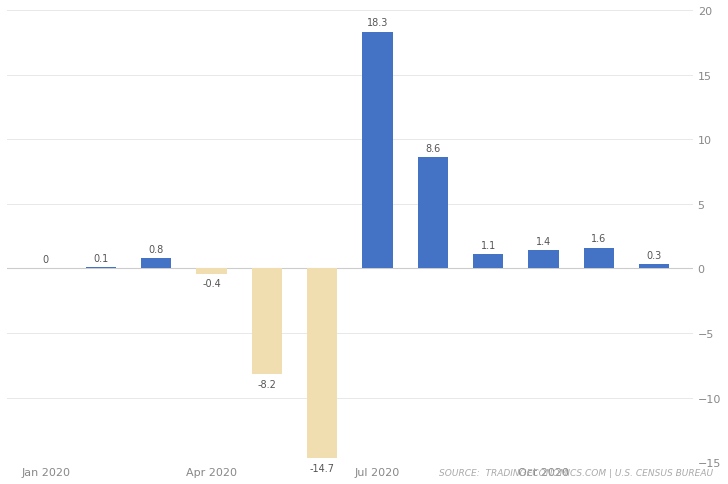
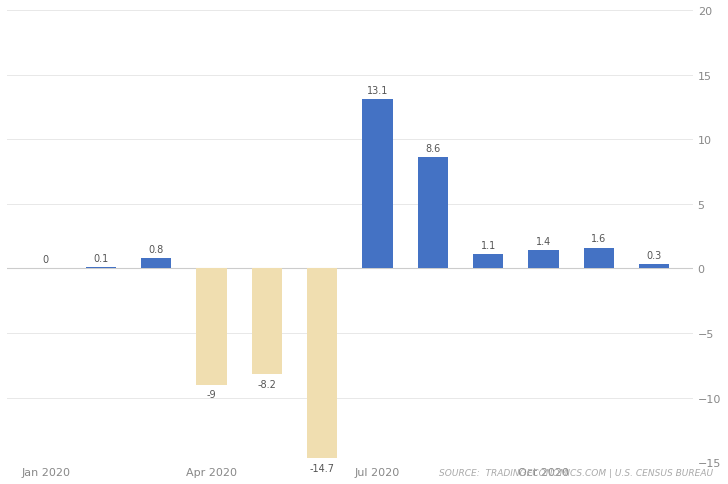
Apr 2020: -0.4 -> -9
Jul 2020: 18.3 -> 13.1
